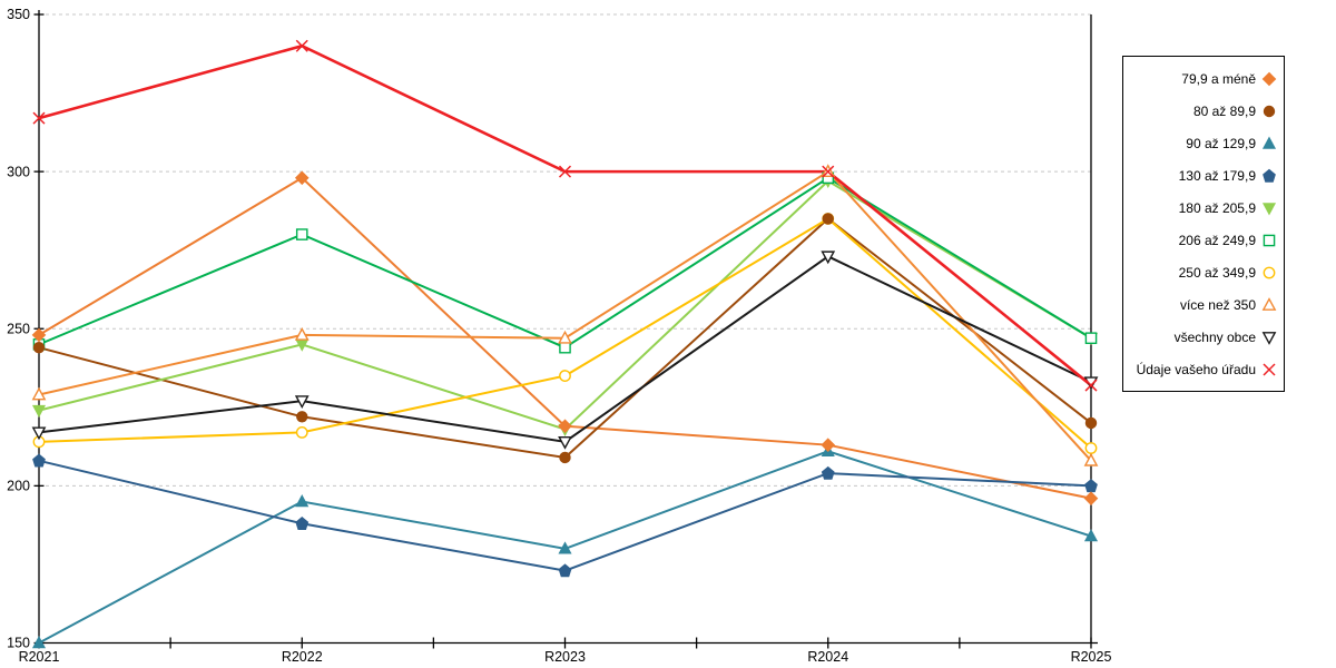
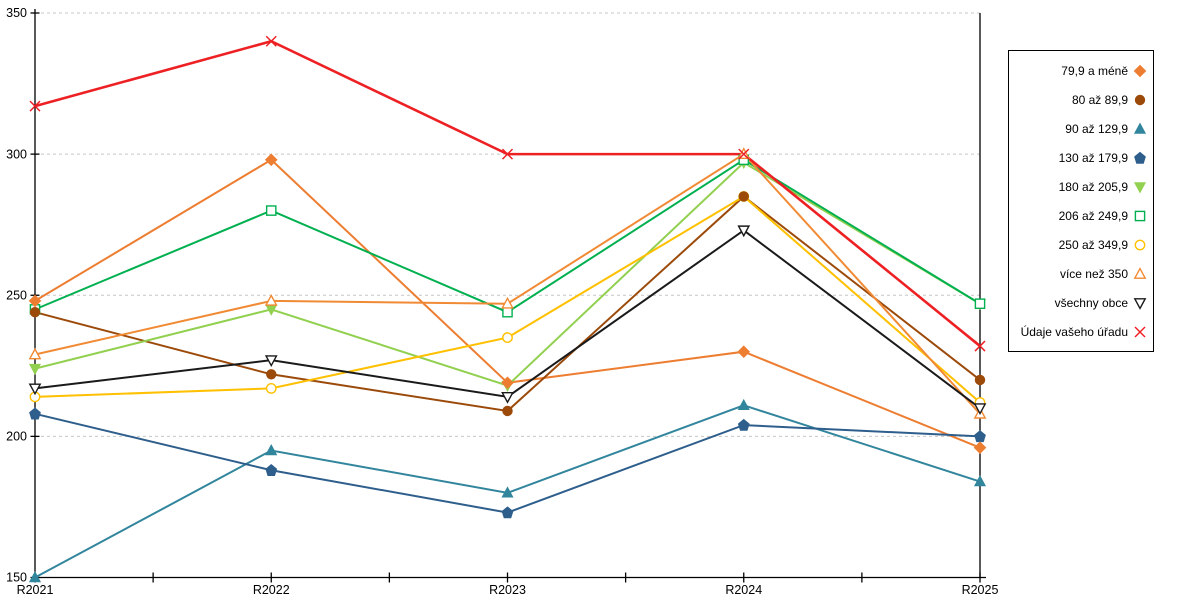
79,9 a méně/R2024: 213 -> 230
všechny obce/R2025: 233 -> 210
